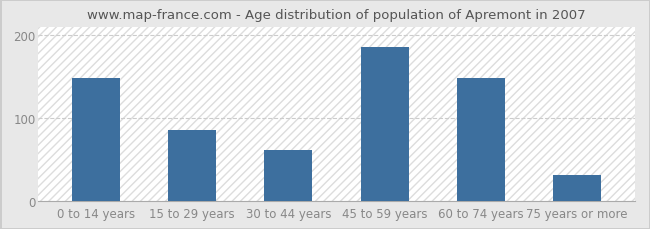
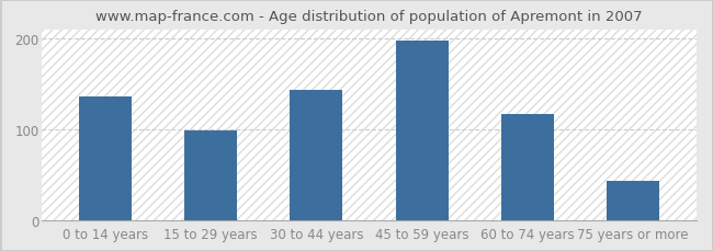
0 to 14 years: 148 -> 136
15 to 29 years: 86 -> 99
30 to 44 years: 62 -> 143
45 to 59 years: 186 -> 197
60 to 74 years: 148 -> 117
75 years or more: 32 -> 44
